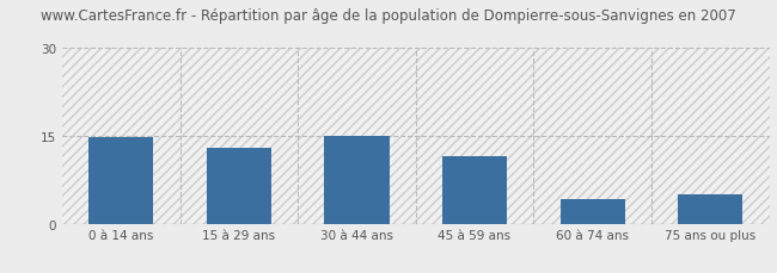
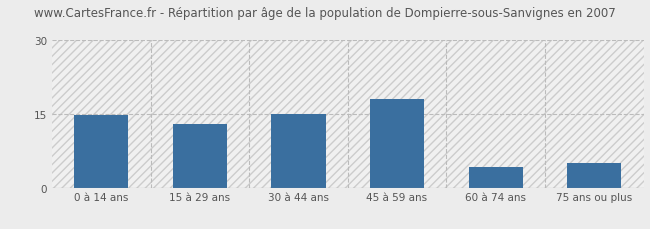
45 à 59 ans: 11.5 -> 18.0
